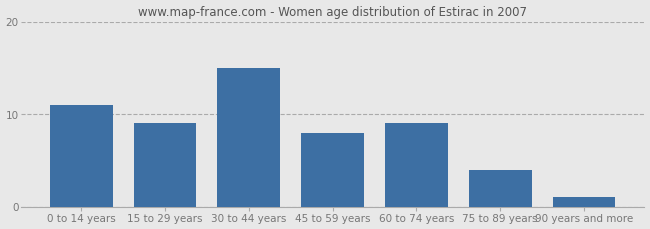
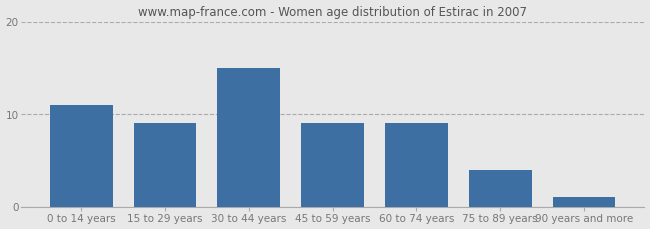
45 to 59 years: 8 -> 9
